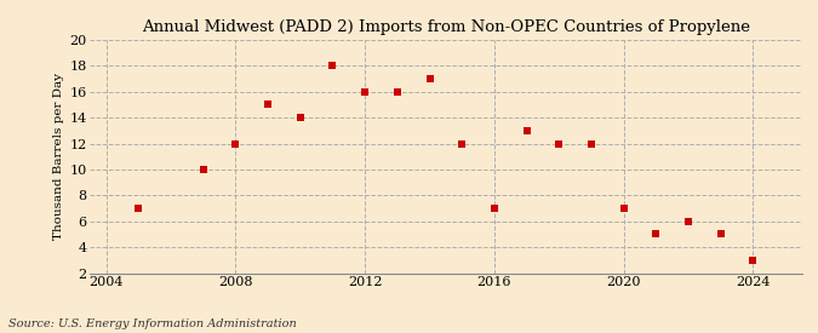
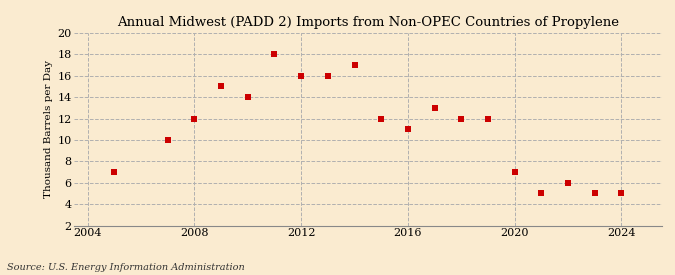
2016: 7 -> 11
2024: 3 -> 5
